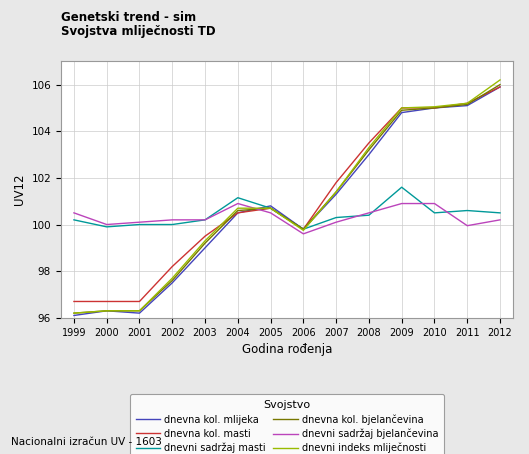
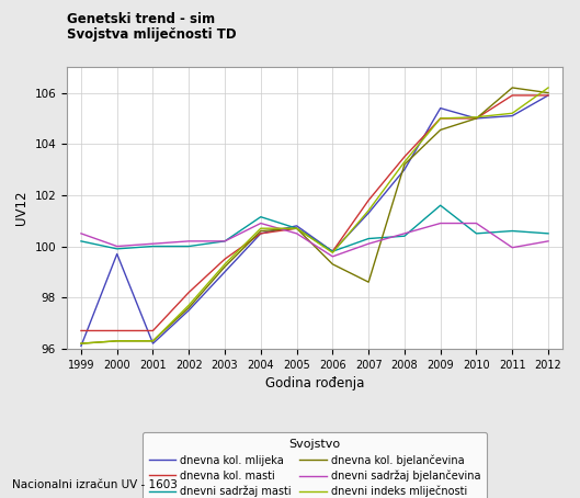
dnevna kol. mlijeka/2000: 96.3 -> 99.7
dnevna kol. bjelančevina/2006: 99.80 -> 99.30
dnevna kol. bjelančevina/2007: 101.40 -> 98.60
dnevna kol. mlijeka/2009: 104.8 -> 105.4
dnevna kol. bjelančevina/2009: 104.90 -> 104.55
dnevna kol. masti/2011: 105.2 -> 105.9
dnevna kol. bjelančevina/2011: 105.15 -> 106.20
